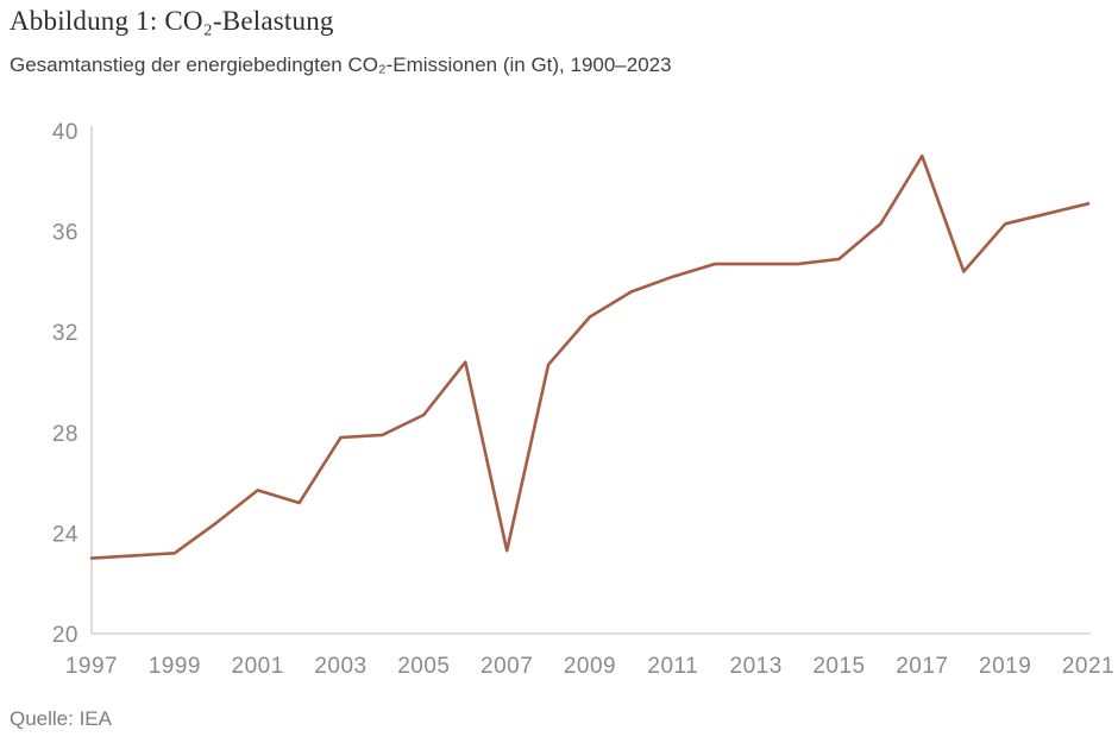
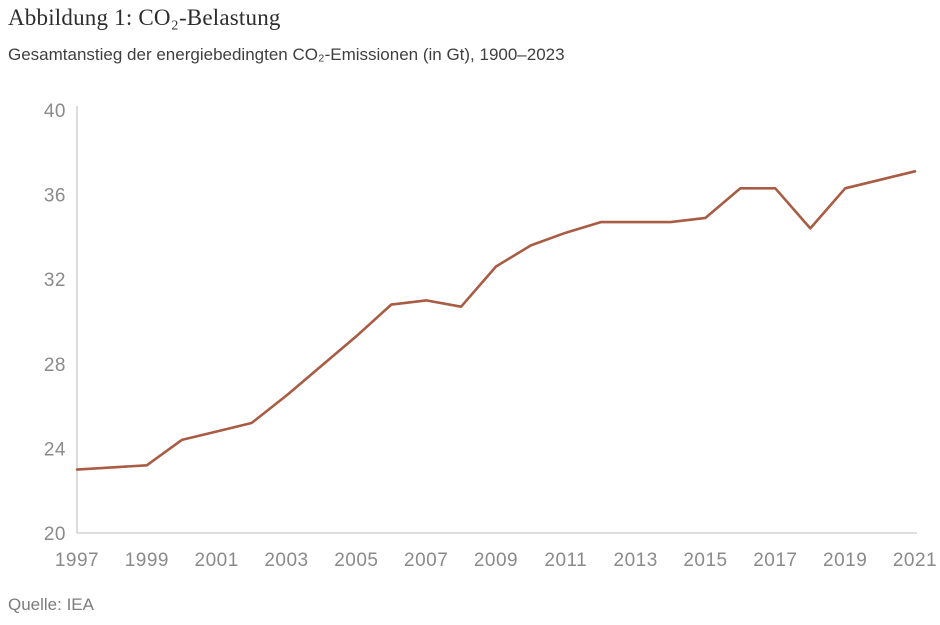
2001: 25.7 -> 24.8
2003: 27.8 -> 26.5
2005: 28.7 -> 29.3
2007: 23.3 -> 31.0
2017: 39.0 -> 36.3
